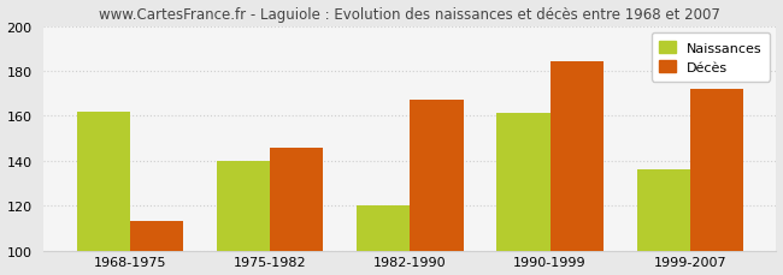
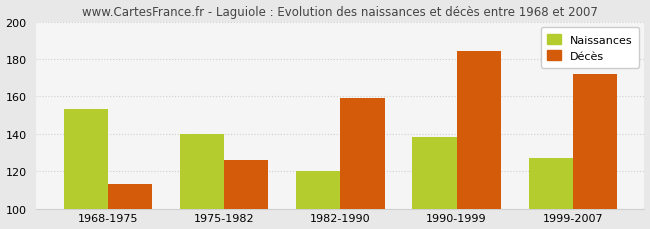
Naissances/1968-1975: 162 -> 153
Décès/1975-1982: 146 -> 126
Décès/1982-1990: 167 -> 159
Naissances/1990-1999: 161 -> 138
Naissances/1999-2007: 136 -> 127
